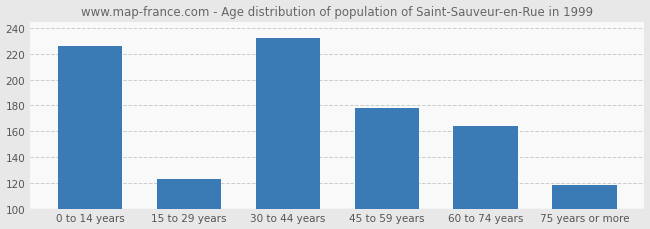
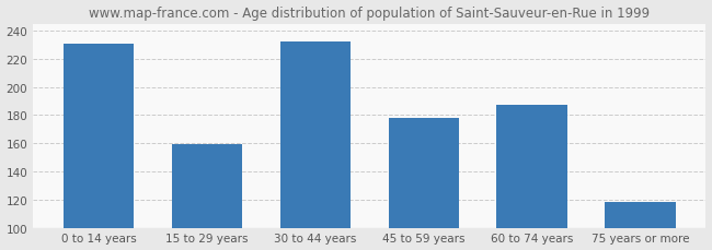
0 to 14 years: 226 -> 231
15 to 29 years: 123 -> 159
60 to 74 years: 164 -> 187
